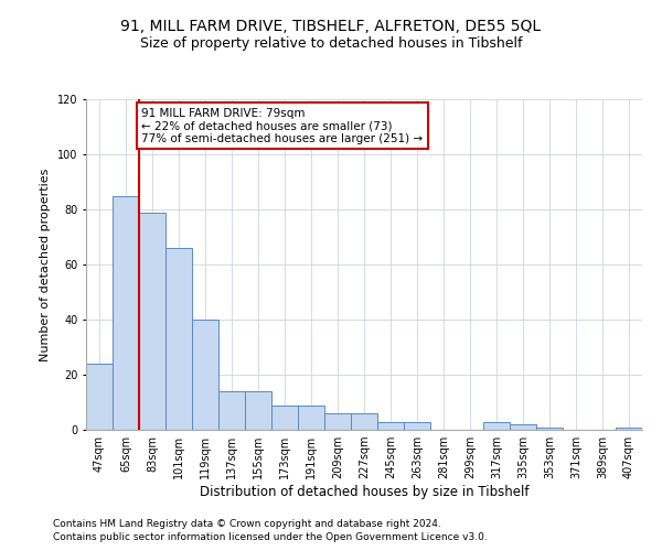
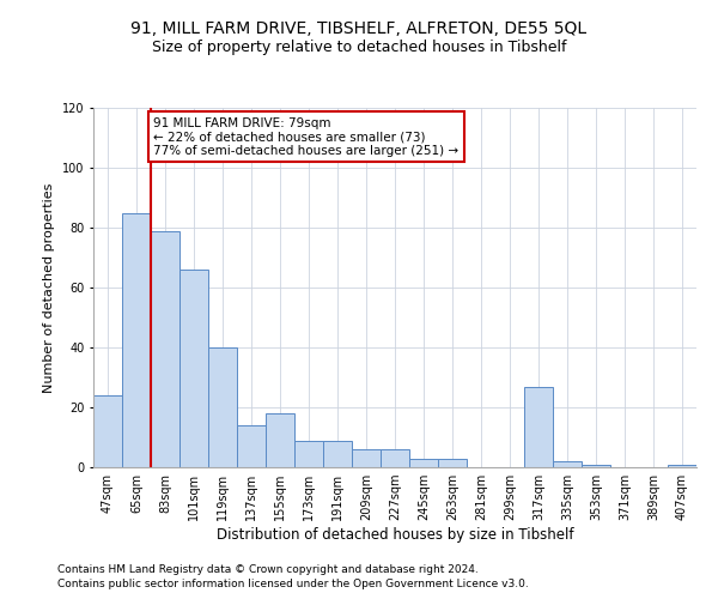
155sqm: 14 -> 18
317sqm: 3 -> 27
